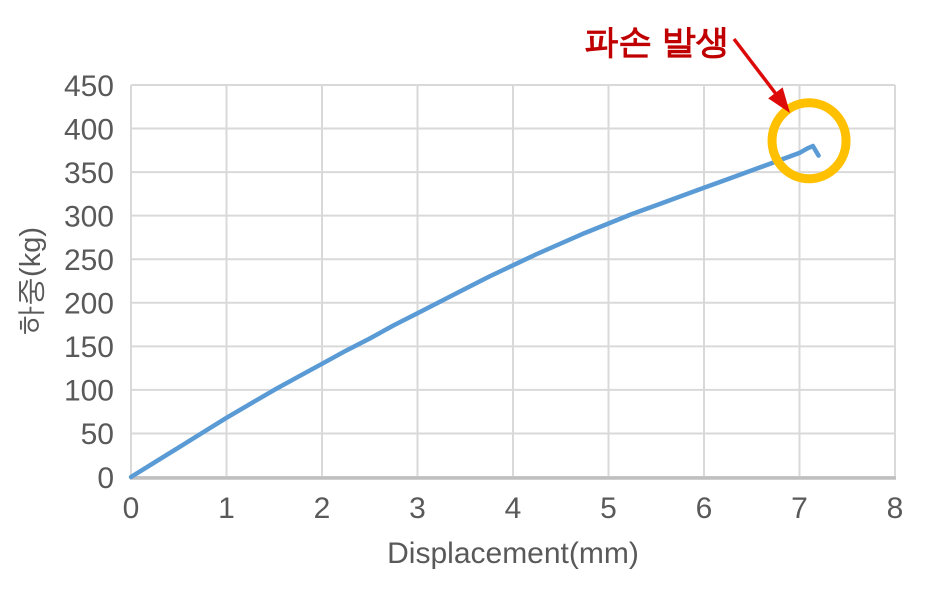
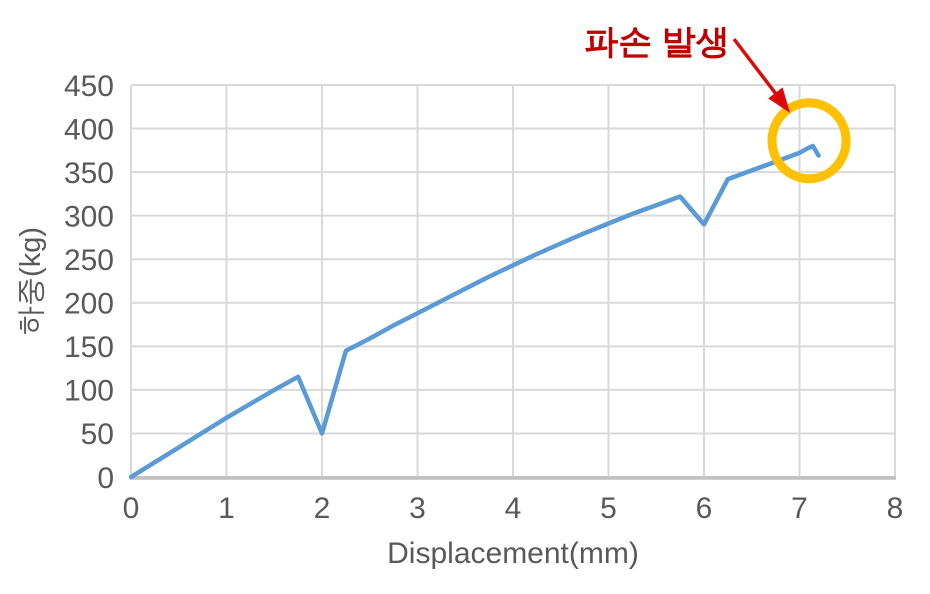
2: 130 -> 50
6: 330 -> 290
